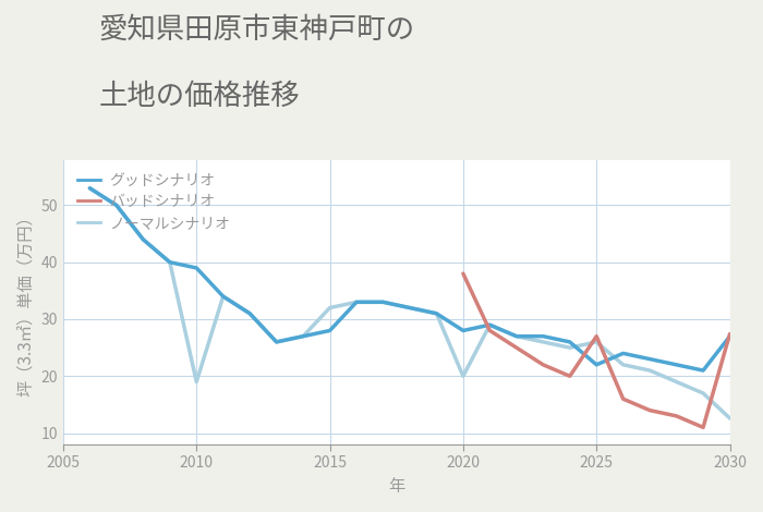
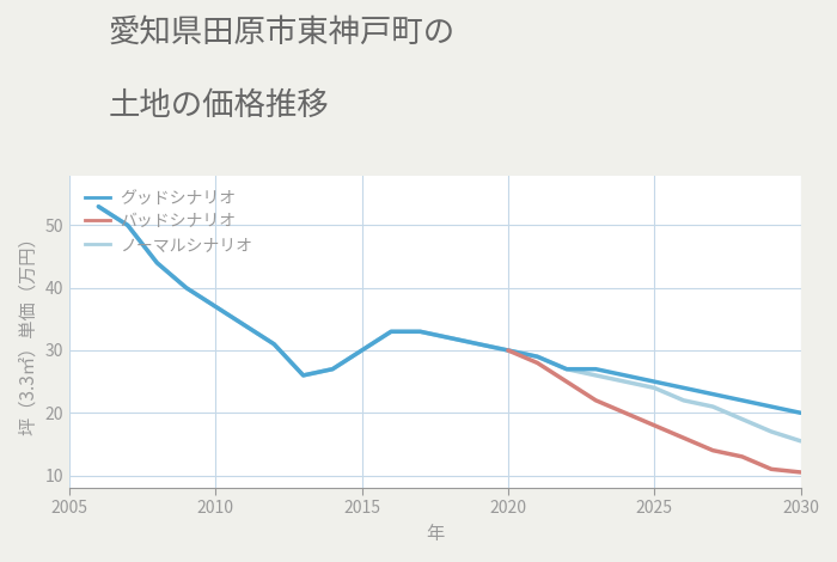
グッドシナリオ/2010: 39 -> 37
ノーマルシナリオ/2010: 19.0 -> 37.0
グッドシナリオ/2015: 28 -> 30
ノーマルシナリオ/2015: 32.0 -> 30.0
グッドシナリオ/2020: 28 -> 30
バッドシナリオ/2020: 38.0 -> 30.0
ノーマルシナリオ/2020: 20.0 -> 30.0
グッドシナリオ/2025: 22 -> 25
バッドシナリオ/2025: 27.0 -> 18.0
ノーマルシナリオ/2025: 26.0 -> 24.0
グッドシナリオ/2030: 27 -> 20
バッドシナリオ/2030: 27.4 -> 10.5
ノーマルシナリオ/2030: 12.6 -> 15.5
